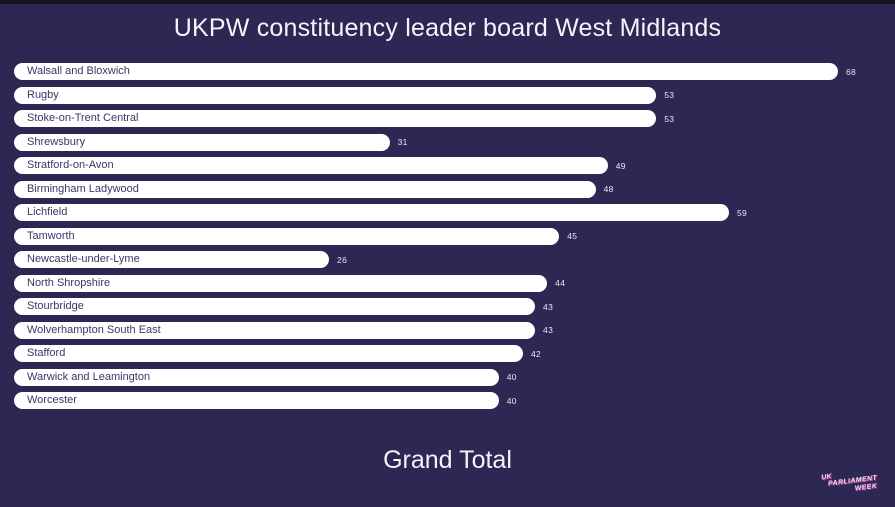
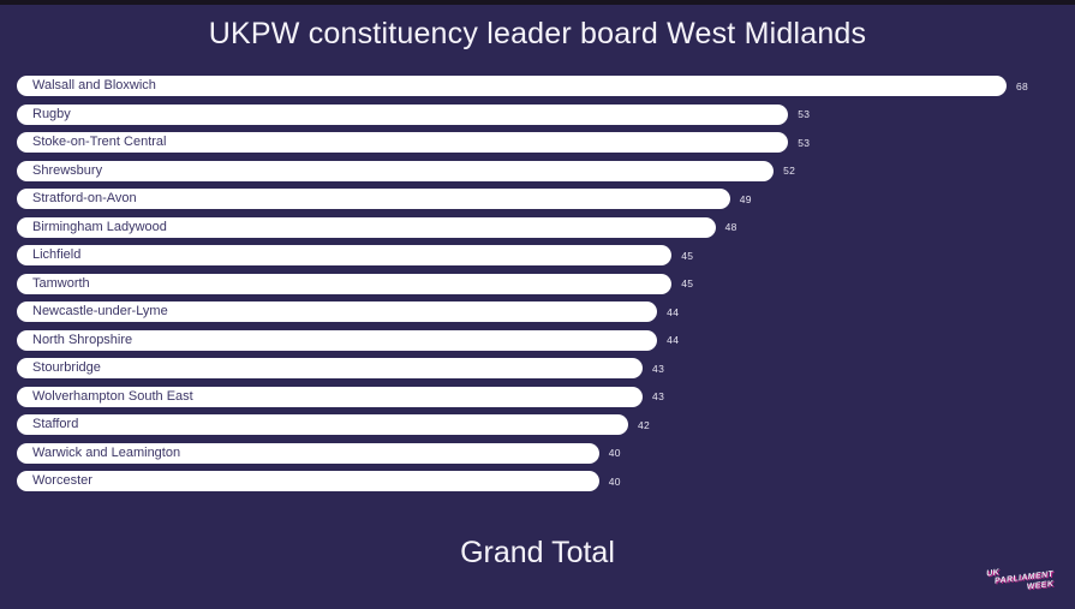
Shrewsbury: 31 -> 52
Lichfield: 59 -> 45
Newcastle-under-Lyme: 26 -> 44
